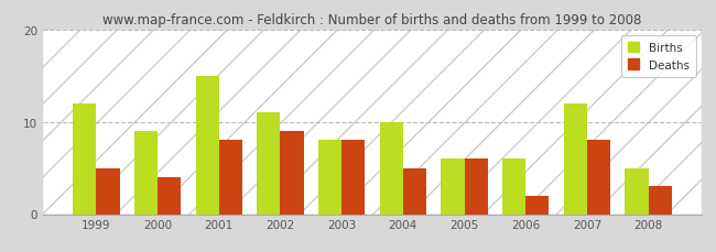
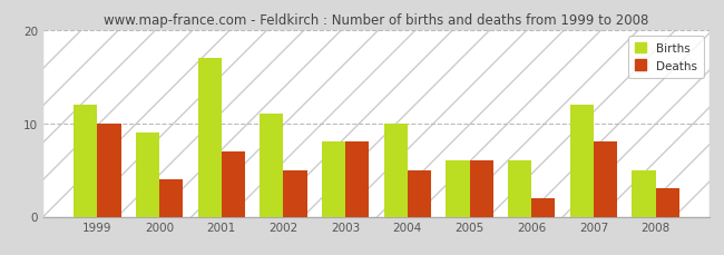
Deaths/1999: 5 -> 10
Births/2001: 15 -> 17
Deaths/2001: 8 -> 7
Deaths/2002: 9 -> 5
